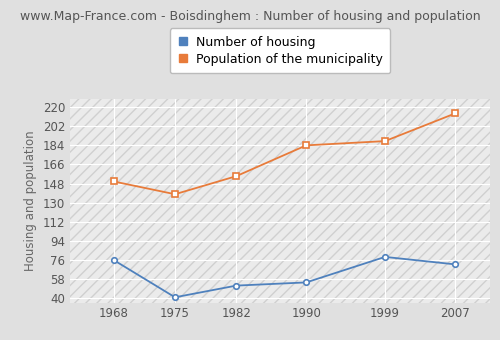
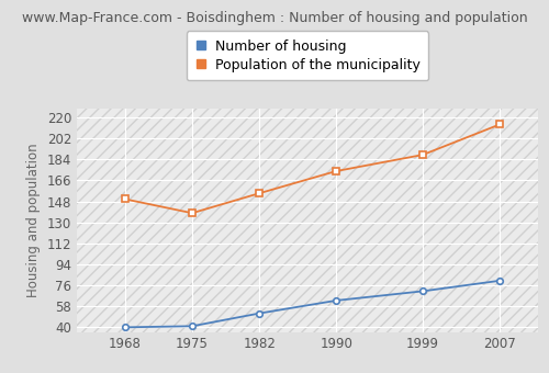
Number of housing/1968: 76 -> 40
Number of housing/1990: 55 -> 63
Population of the municipality/1990: 184 -> 174
Number of housing/1999: 79 -> 71
Number of housing/2007: 72 -> 80
